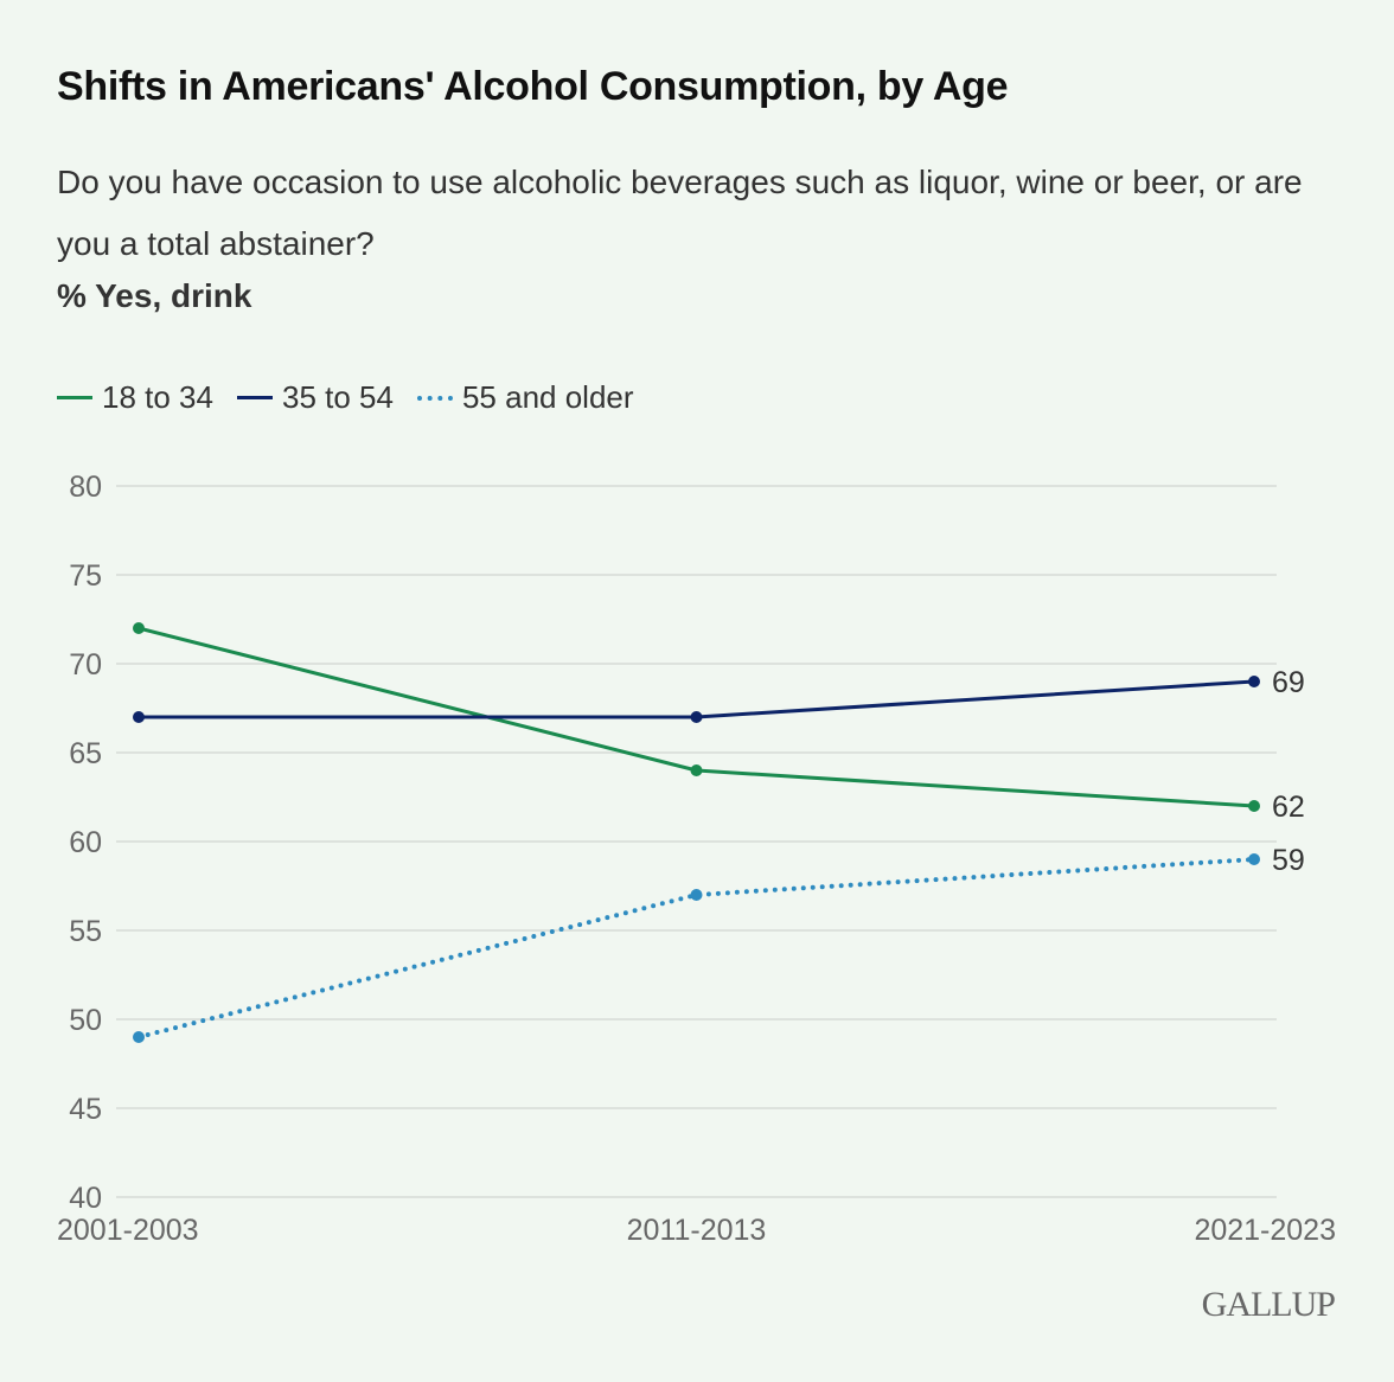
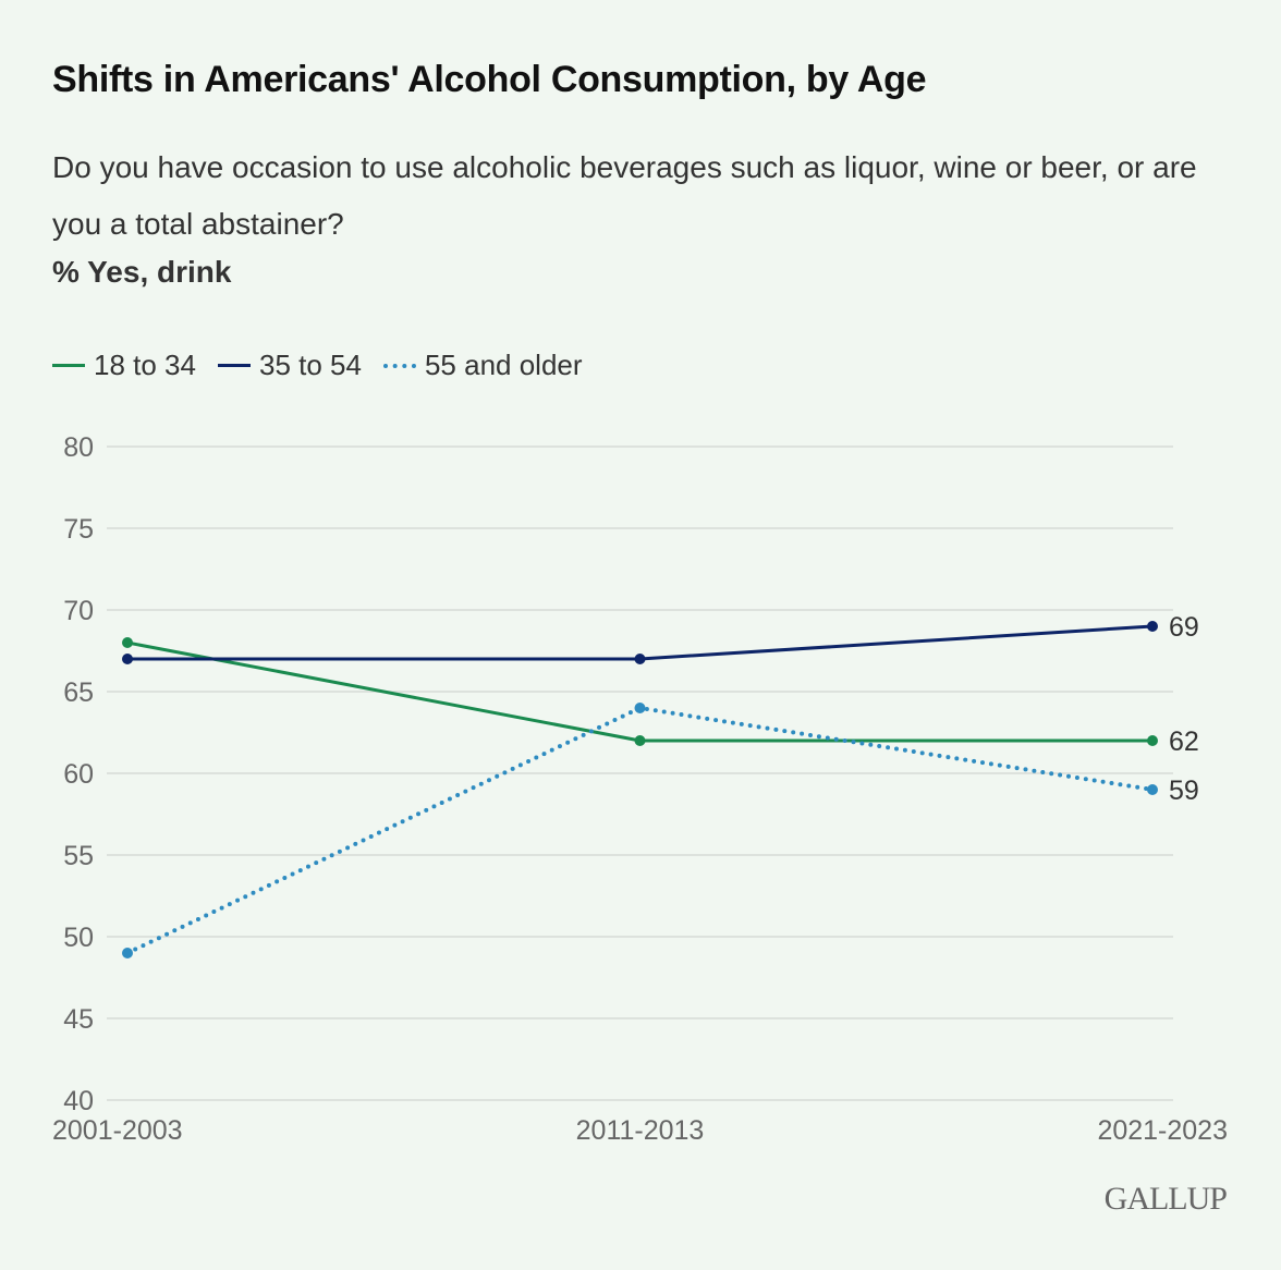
18 to 34/2001-2003: 72 -> 68
18 to 34/2011-2013: 64 -> 62
55 and older/2011-2013: 57 -> 64
